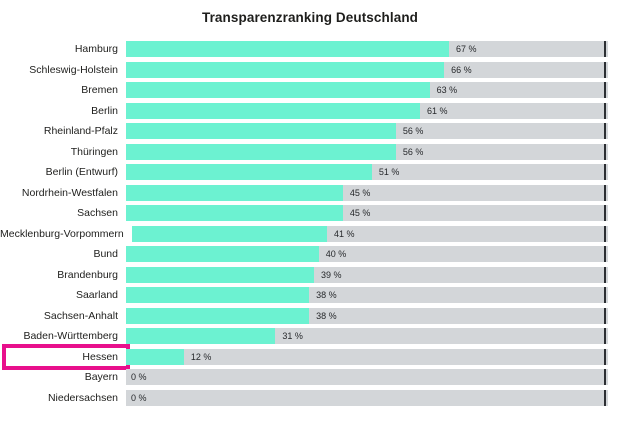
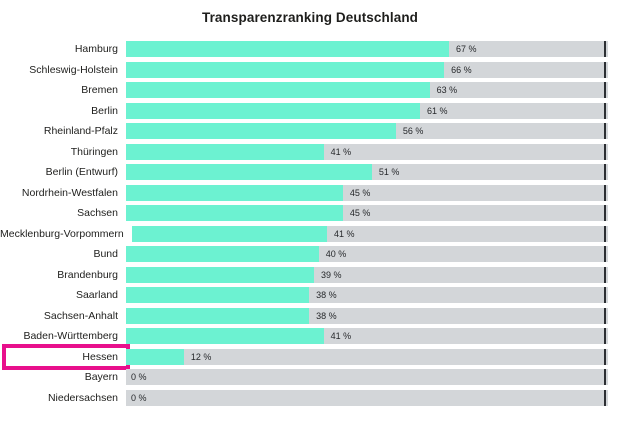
Thüringen: 56 -> 41
Baden-Württemberg: 31 -> 41
